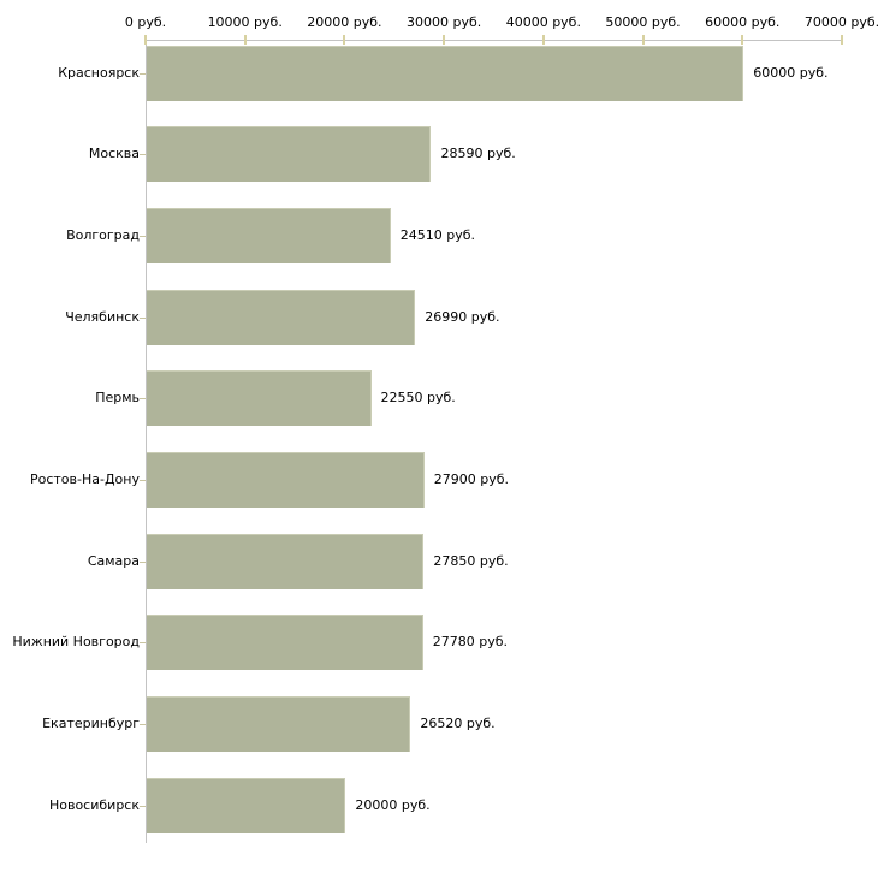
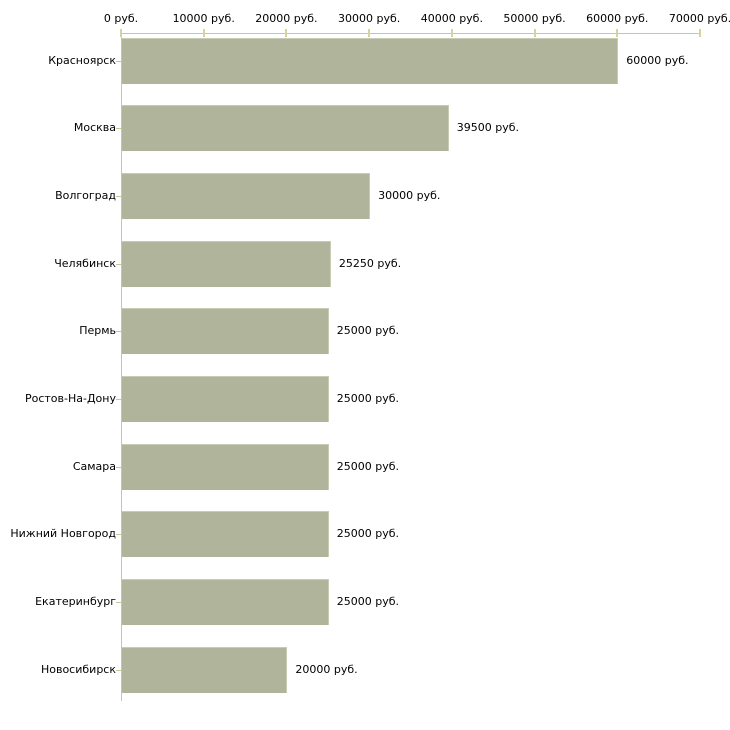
Москва: 28590 -> 39500
Волгоград: 24510 -> 30000
Челябинск: 26990 -> 25250
Пермь: 22550 -> 25000
Ростов-На-Дону: 27900 -> 25000
Самара: 27850 -> 25000
Нижний Новгород: 27780 -> 25000
Екатеринбург: 26520 -> 25000
